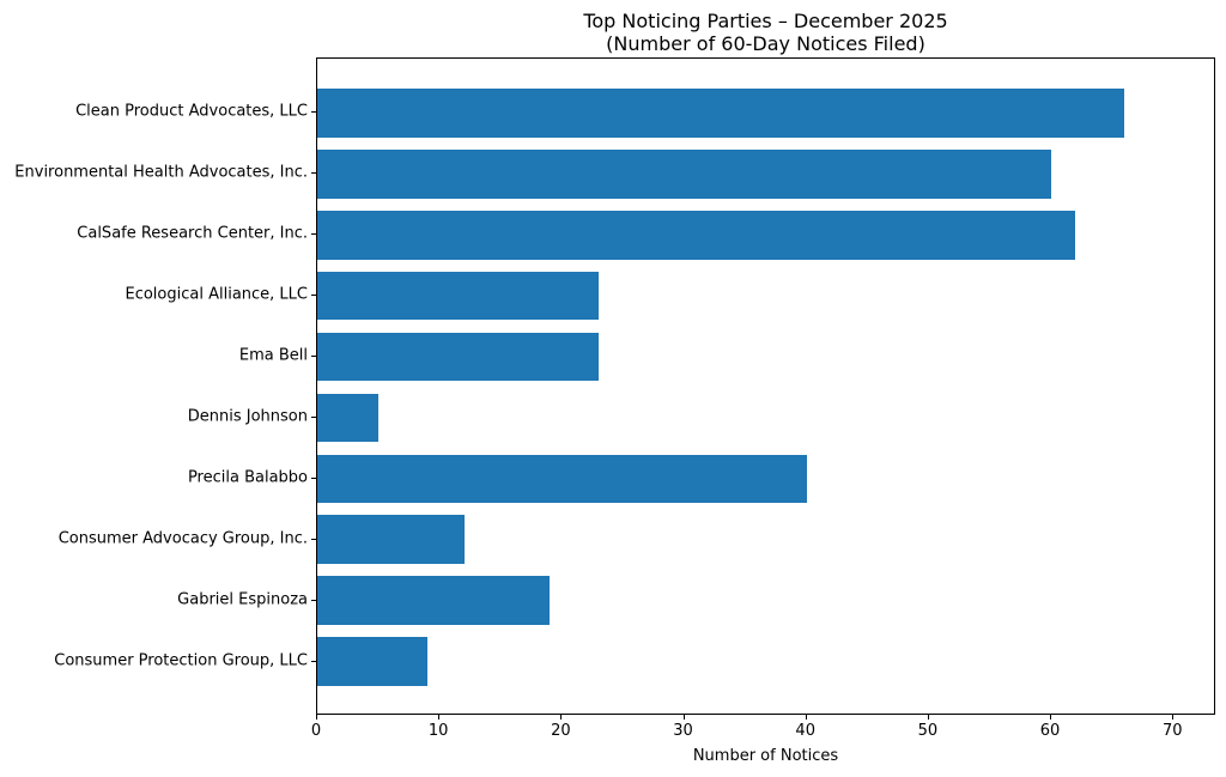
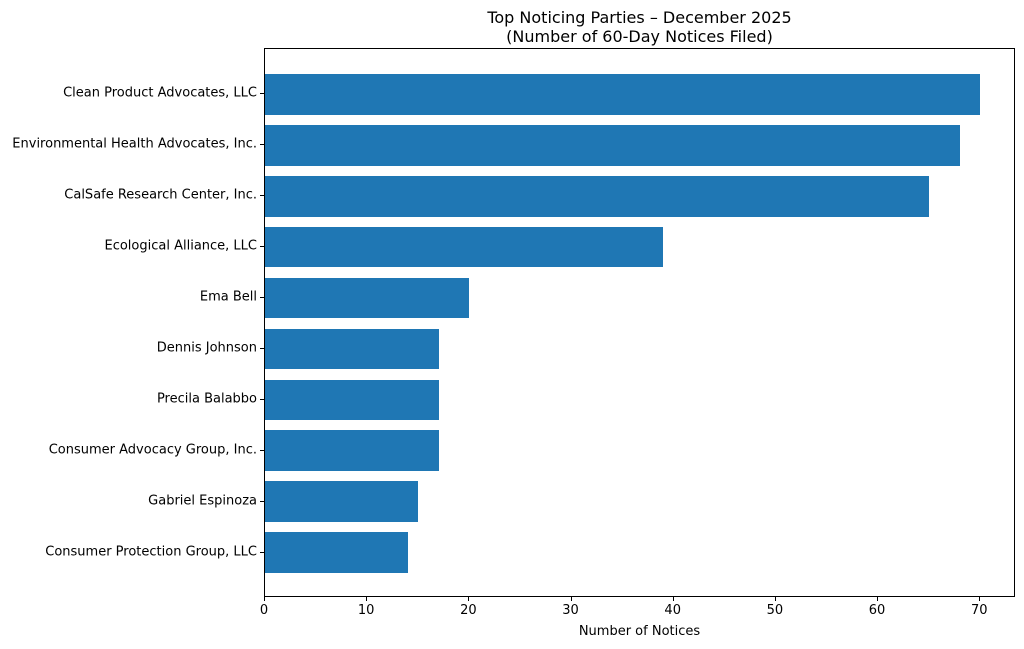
Clean Product Advocates, LLC: 66 -> 70
Environmental Health Advocates, Inc.: 60 -> 68
CalSafe Research Center, Inc.: 62 -> 65
Ecological Alliance, LLC: 23 -> 39
Ema Bell: 23 -> 20
Dennis Johnson: 5 -> 17
Precila Balabbo: 40 -> 17
Consumer Advocacy Group, Inc.: 12 -> 17
Gabriel Espinoza: 19 -> 15
Consumer Protection Group, LLC: 9 -> 14
